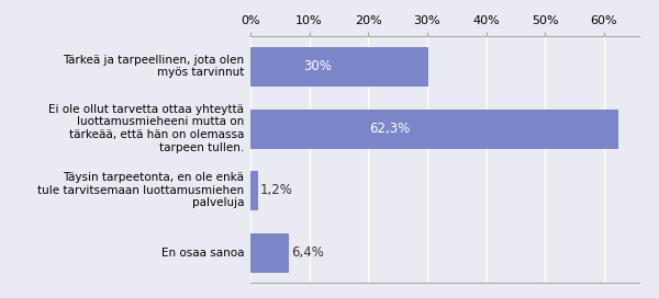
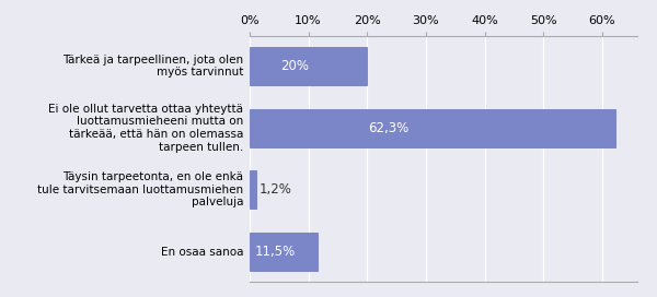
Tärkeä ja tarpeellinen, jota olen myös tarvinnut: 30% -> 20%
En osaa sanoa: 6,4% -> 11,5%
